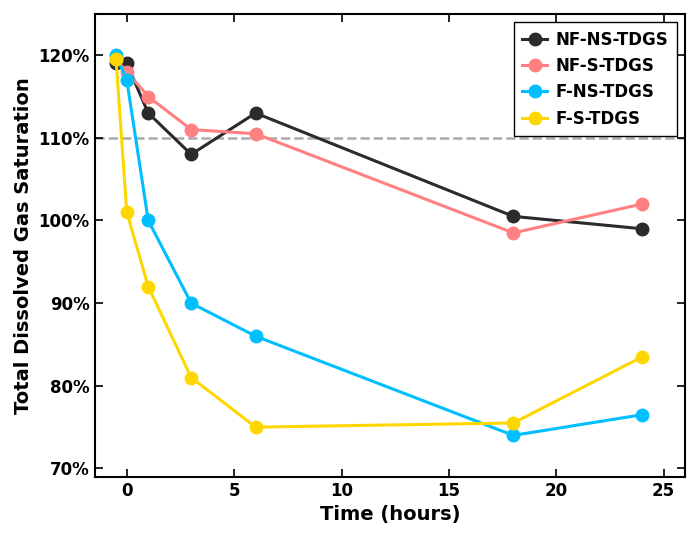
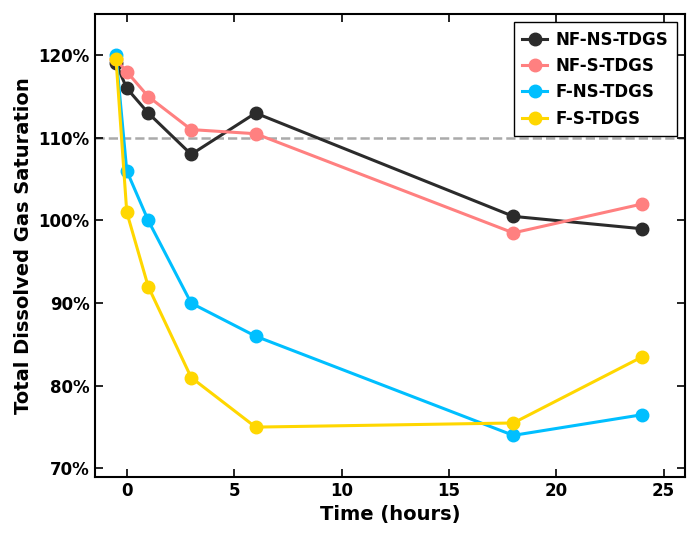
NF-NS-TDGS/0: 119.0% -> 116.0%
F-NS-TDGS/0: 117.0% -> 106.0%
